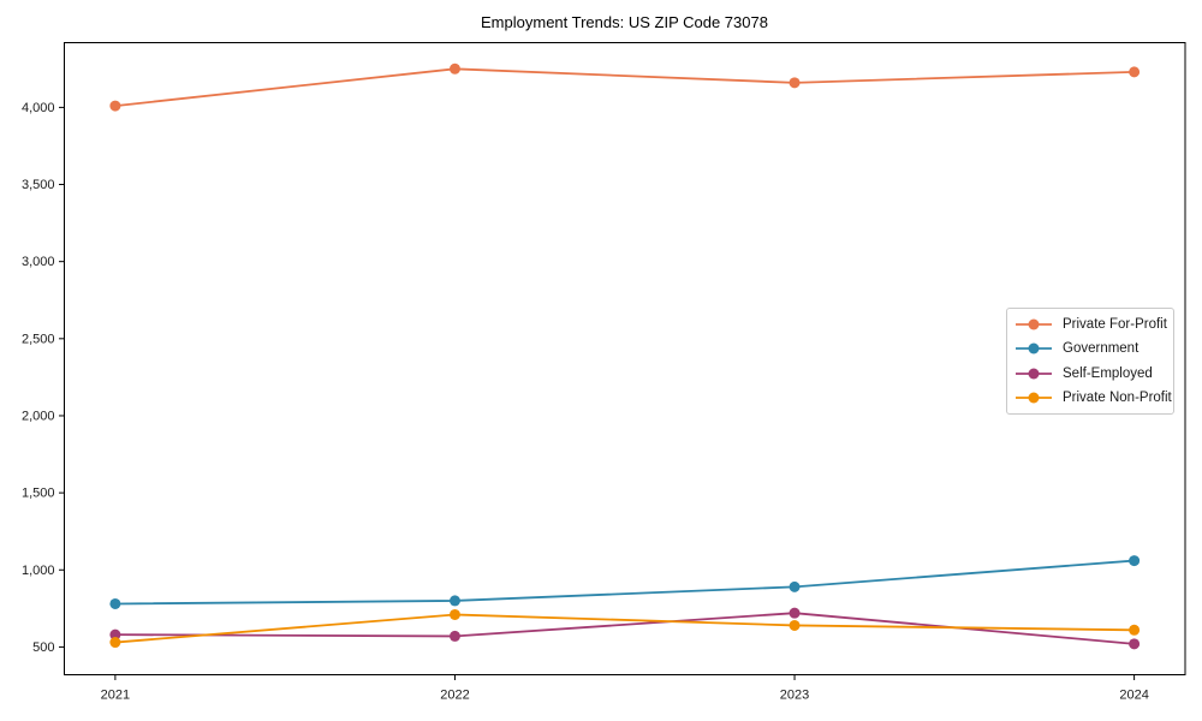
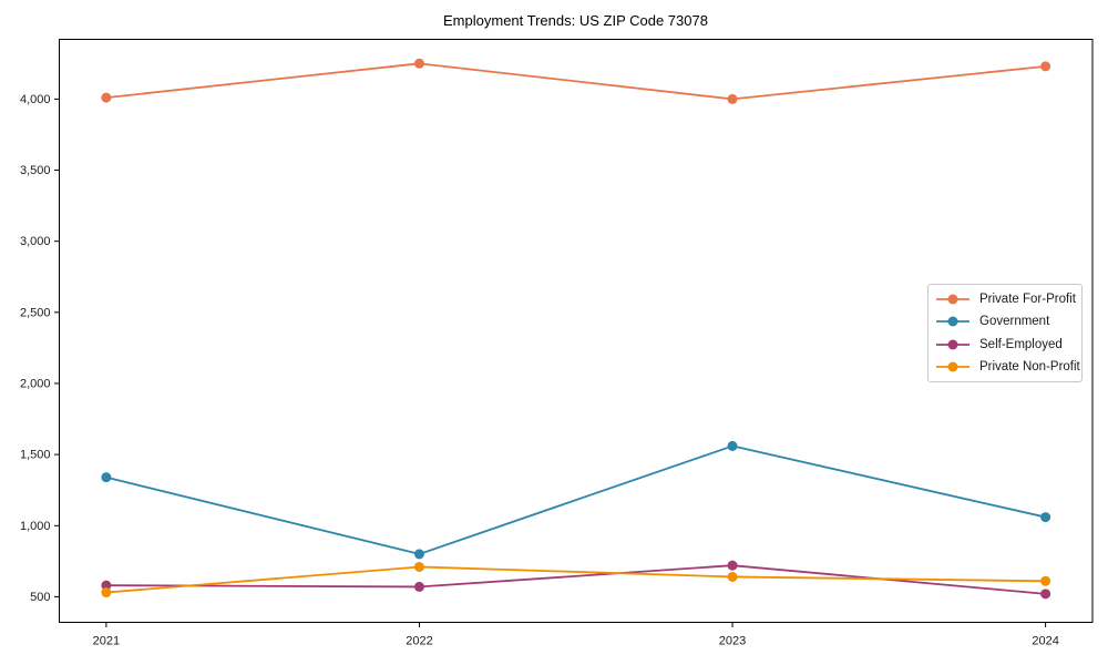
Government/2021: 780 -> 1340
Private For-Profit/2023: 4160 -> 4000
Government/2023: 890 -> 1560
